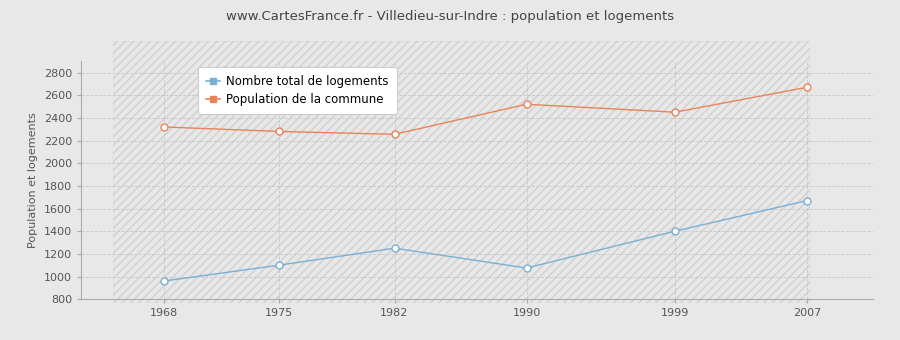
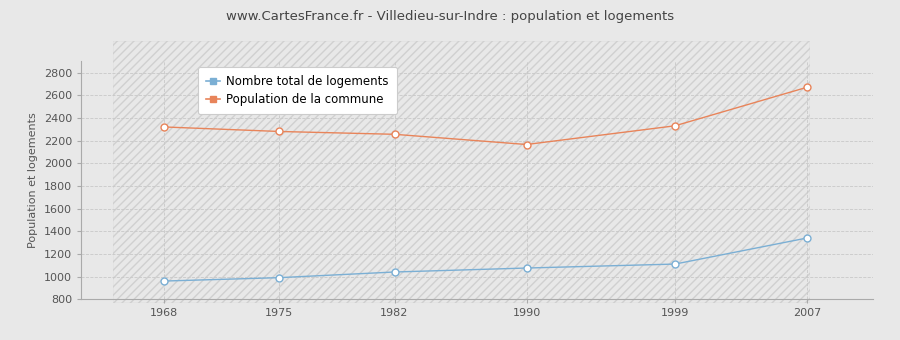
Nombre total de logements/1975: 1100 -> 990
Nombre total de logements/1982: 1250 -> 1040
Population de la commune/1990: 2520 -> 2160
Nombre total de logements/1999: 1400 -> 1110
Population de la commune/1999: 2450 -> 2330
Nombre total de logements/2007: 1670 -> 1340
